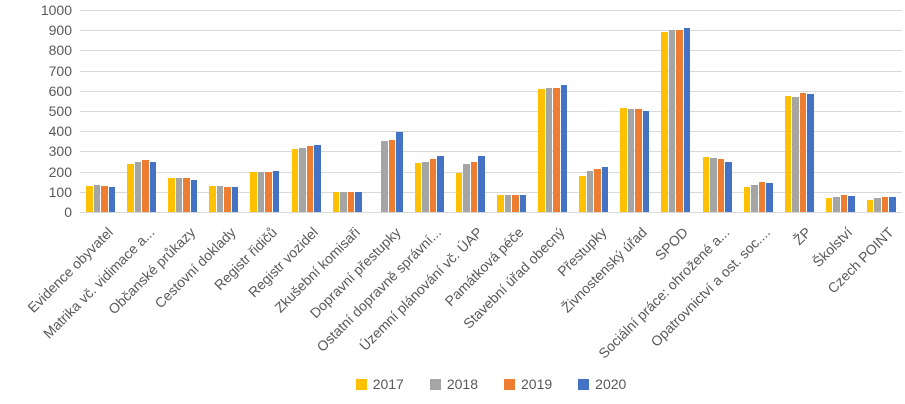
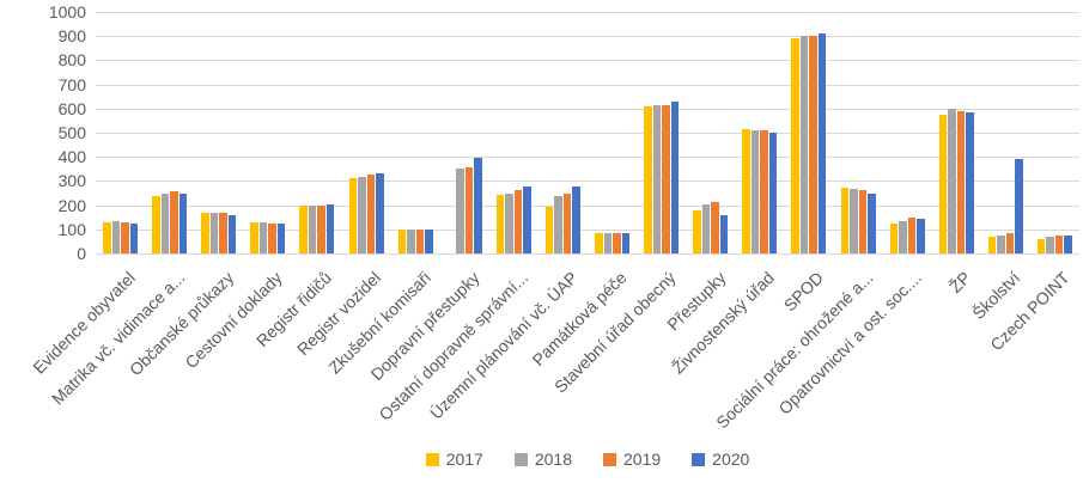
2020/Přestupky: 220 -> 160
2018/ŽP: 570 -> 600
2020/Školství: 80 -> 390
